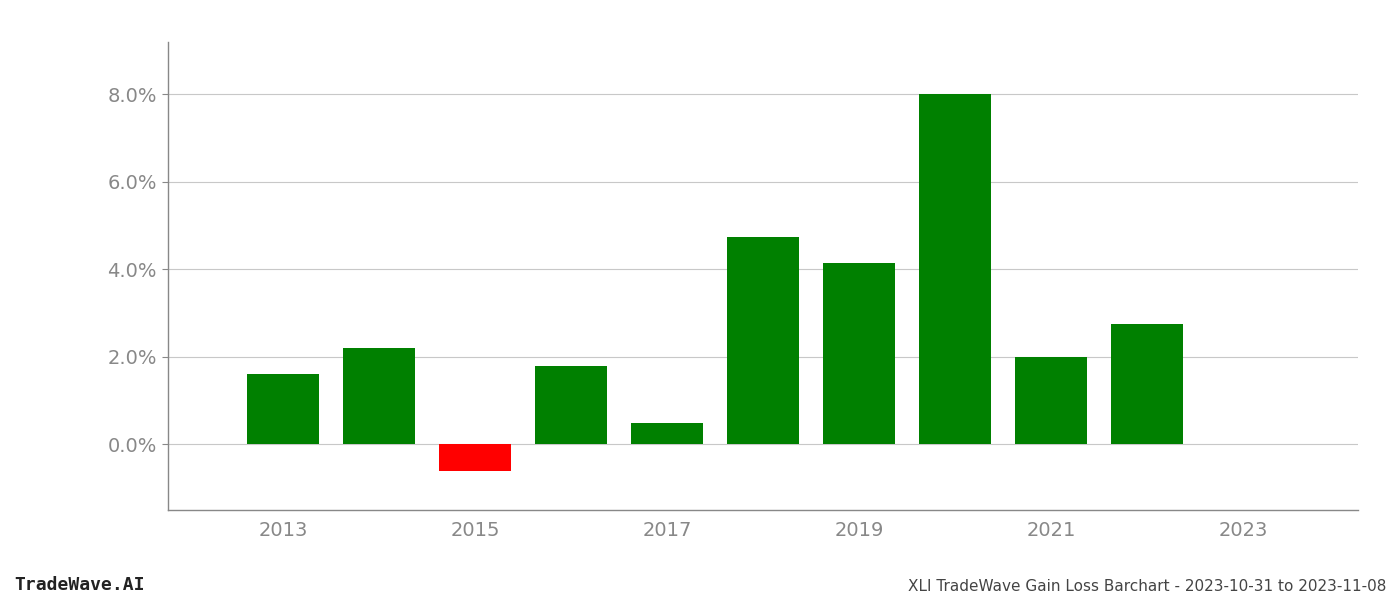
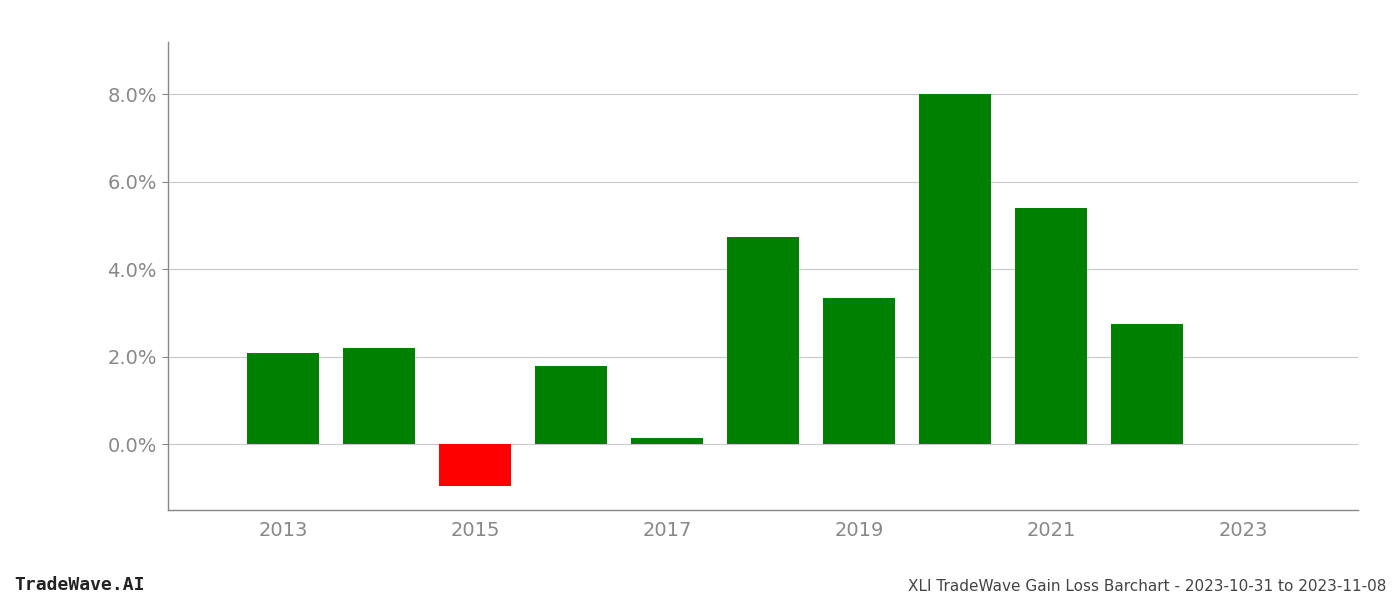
2013: 1.60% -> 2.10%
2015: -0.60% -> -0.95%
2017: 0.50% -> 0.15%
2019: 4.15% -> 3.35%
2021: 2.00% -> 5.40%
